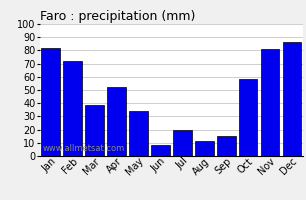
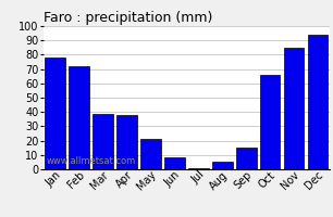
Jan: 82 -> 78
Apr: 52 -> 38
May: 34 -> 21
Jul: 20 -> 1
Aug: 11 -> 5
Oct: 58 -> 66
Nov: 81 -> 85
Dec: 86 -> 94
